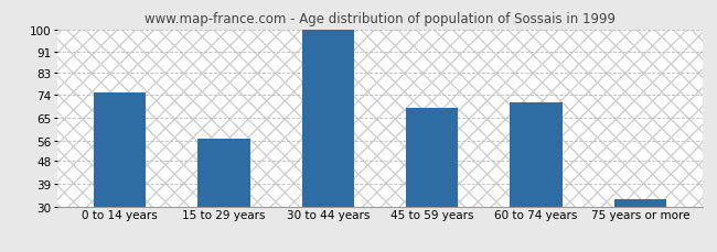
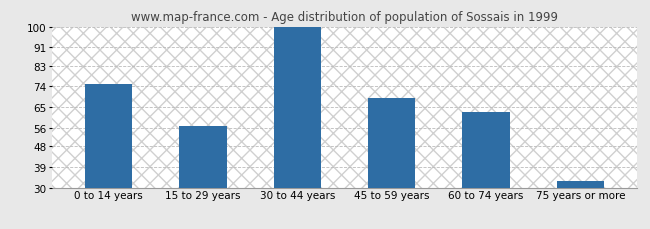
60 to 74 years: 71 -> 63
